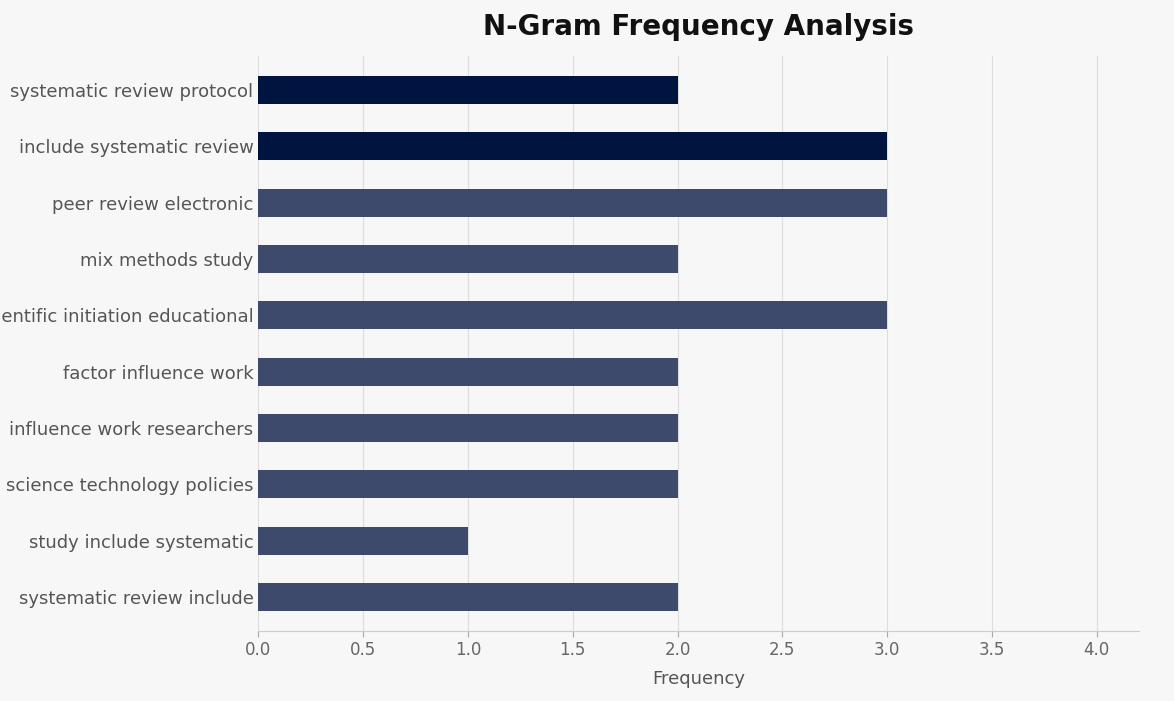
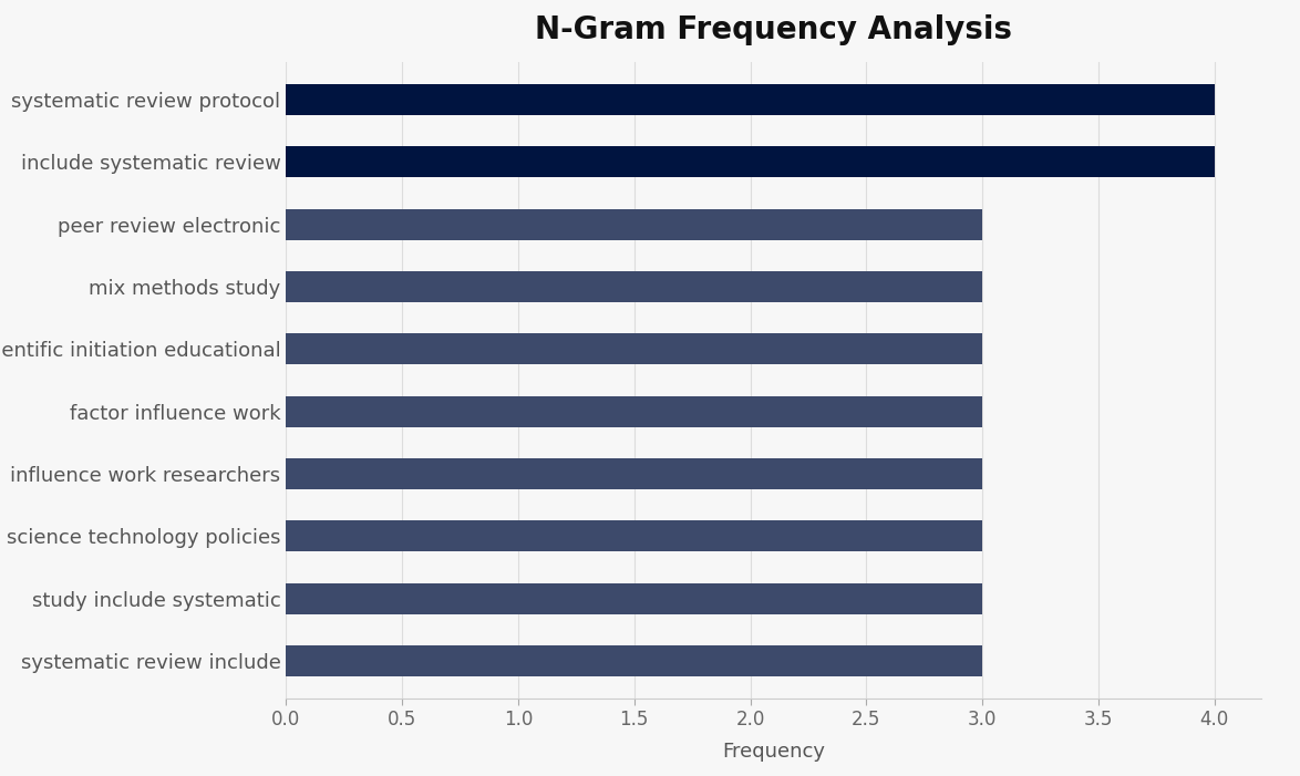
systematic review protocol: 2 -> 4
include systematic review: 3 -> 4
mix methods study: 2 -> 3
factor influence work: 2 -> 3
influence work researchers: 2 -> 3
science technology policies: 2 -> 3
study include systematic: 1 -> 3
systematic review include: 2 -> 3
